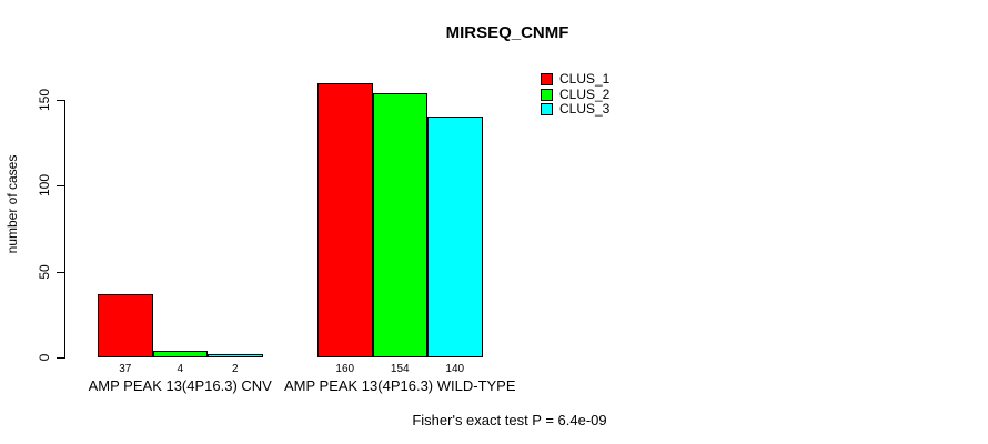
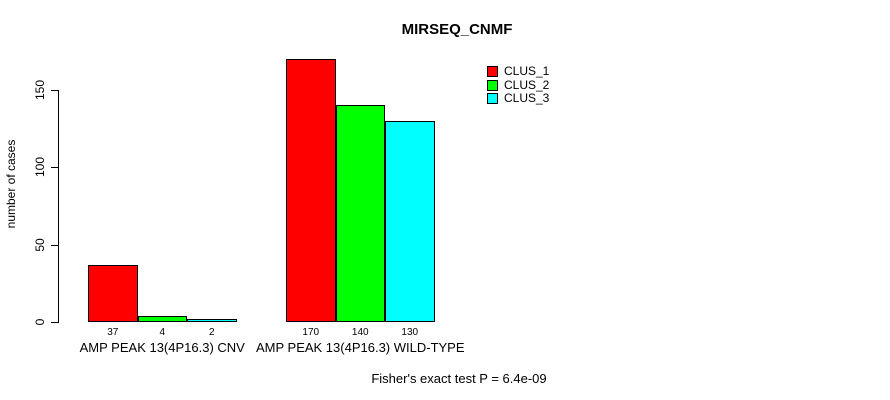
CLUS_1/AMP PEAK 13(4P16.3) WILD-TYPE: 160 -> 170
CLUS_2/AMP PEAK 13(4P16.3) WILD-TYPE: 154 -> 140
CLUS_3/AMP PEAK 13(4P16.3) WILD-TYPE: 140 -> 130
